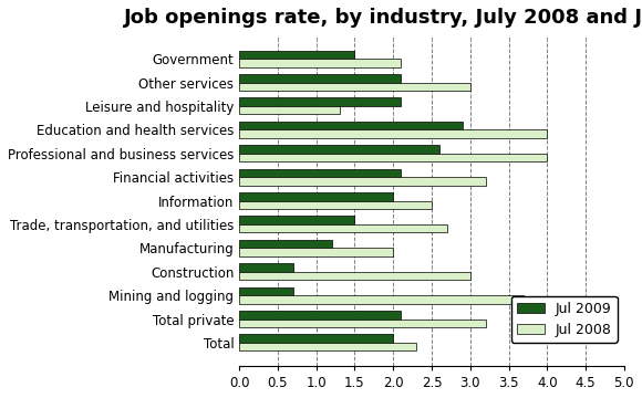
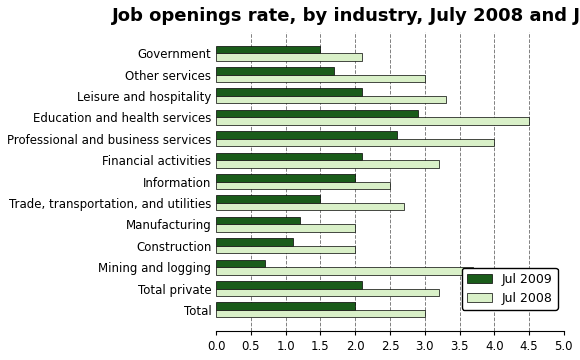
Jul 2009/Other services: 2.1 -> 1.7
Jul 2008/Leisure and hospitality: 1.3 -> 3.3
Jul 2008/Education and health services: 4.0 -> 4.5
Jul 2009/Construction: 0.7 -> 1.1
Jul 2008/Construction: 3.0 -> 2.0
Jul 2008/Total: 2.3 -> 3.0
